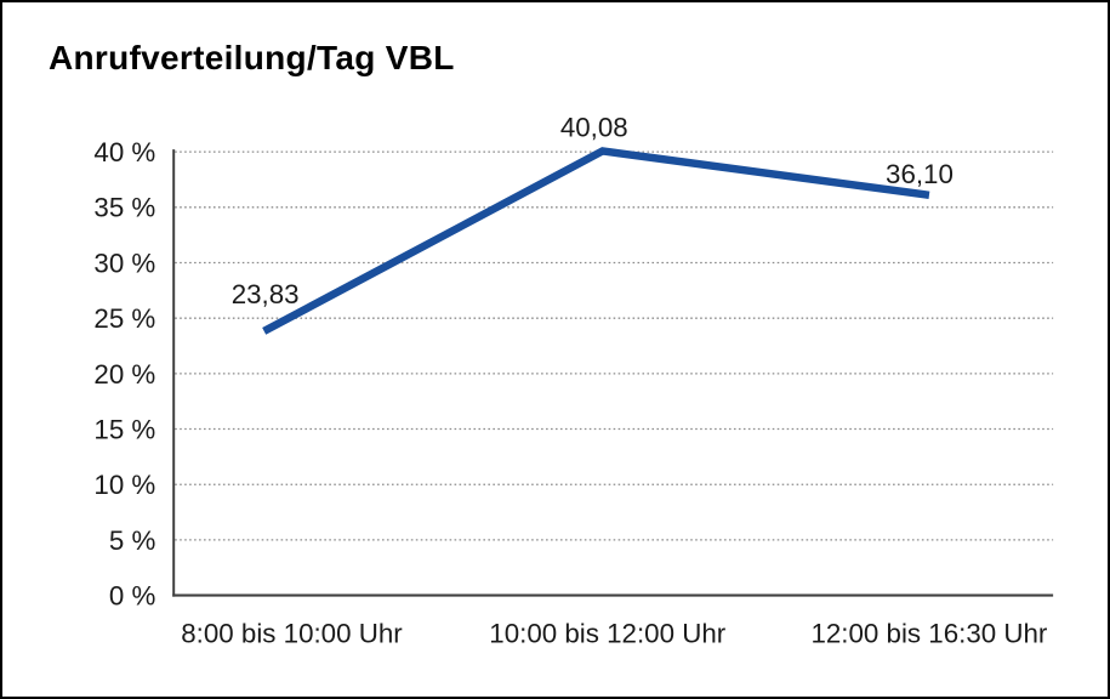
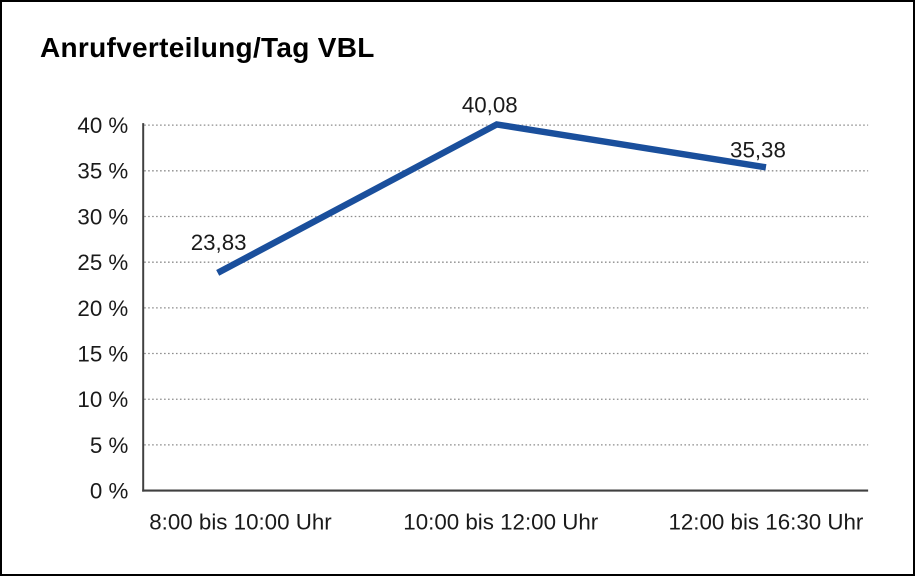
12:00 bis 16:30 Uhr: 36,10 -> 35,38
